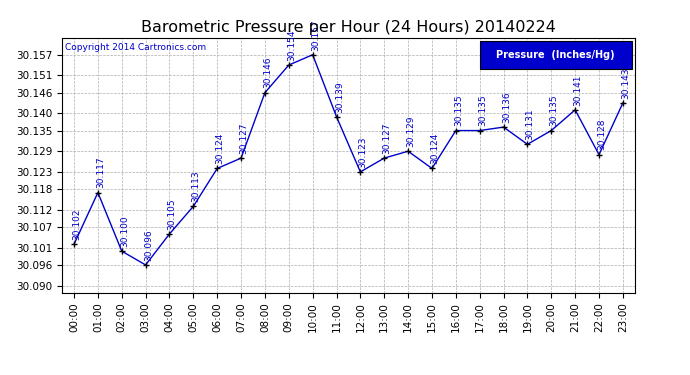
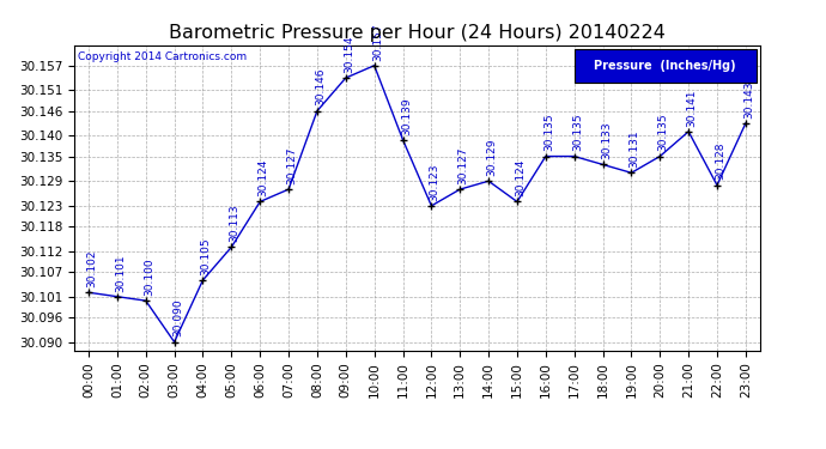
01:00: 30.117 -> 30.101
03:00: 30.096 -> 30.090
18:00: 30.136 -> 30.133
